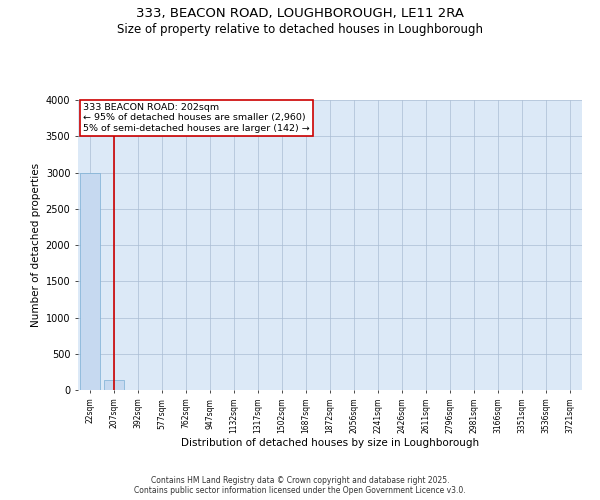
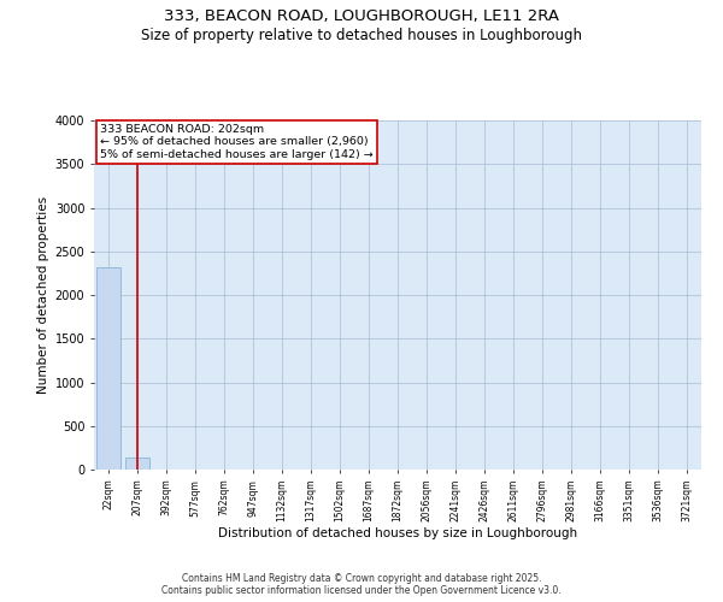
22sqm: 3000 -> 2320
